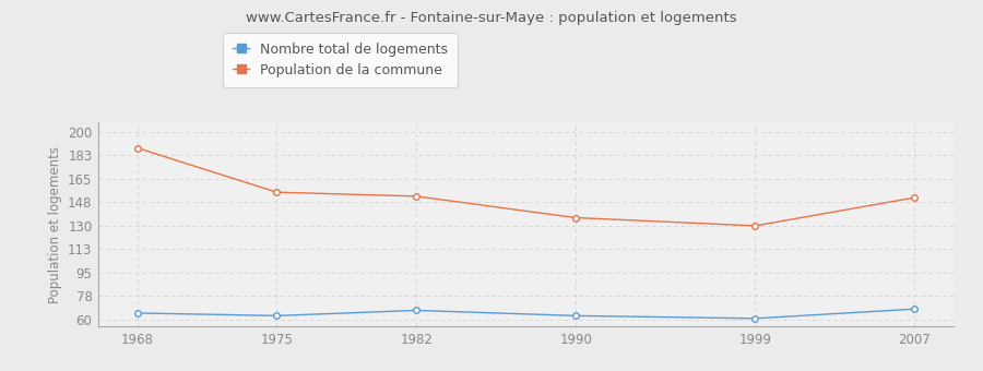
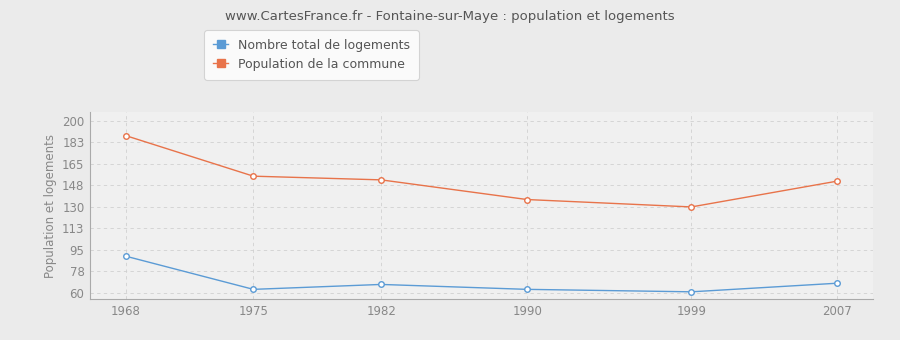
Nombre total de logements/1968: 65 -> 90
